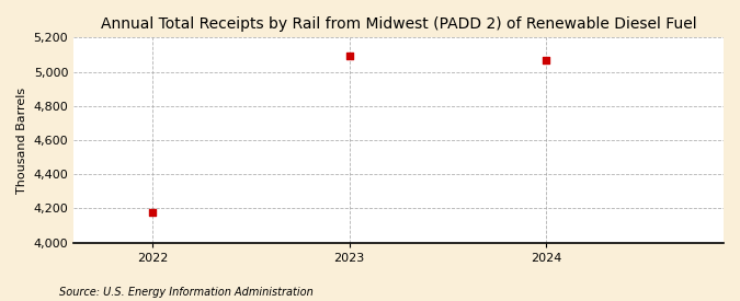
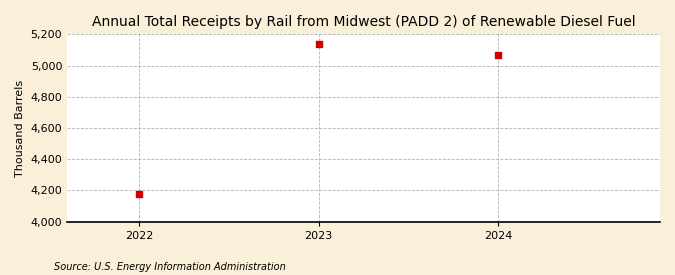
2023: 5,100 -> 5,140
